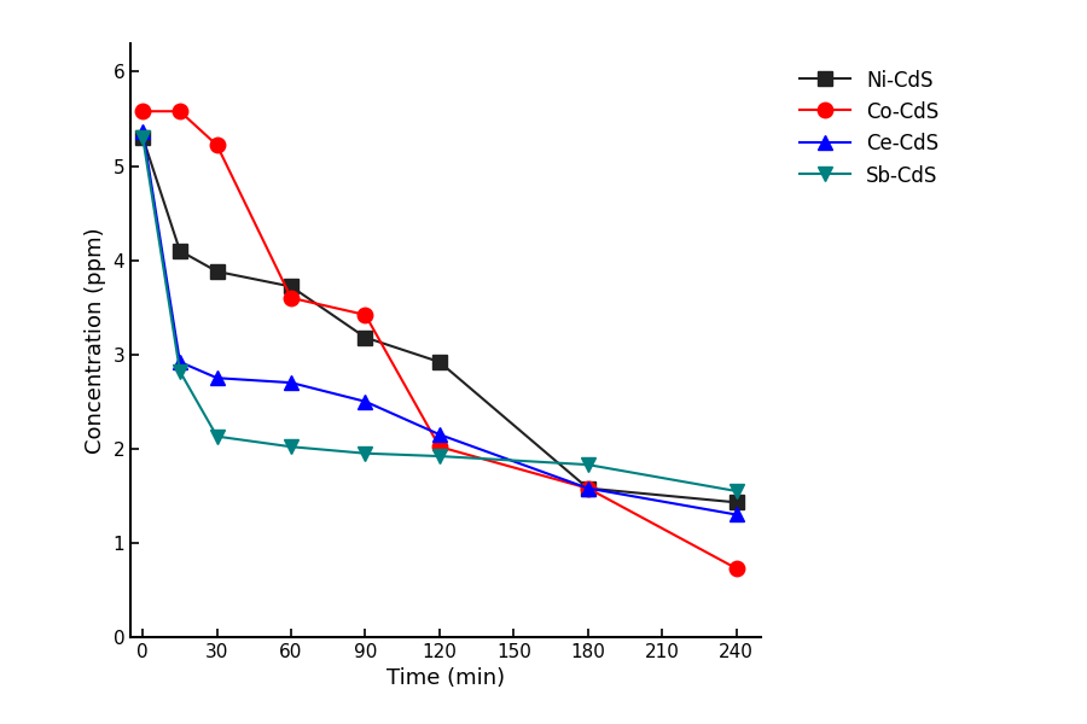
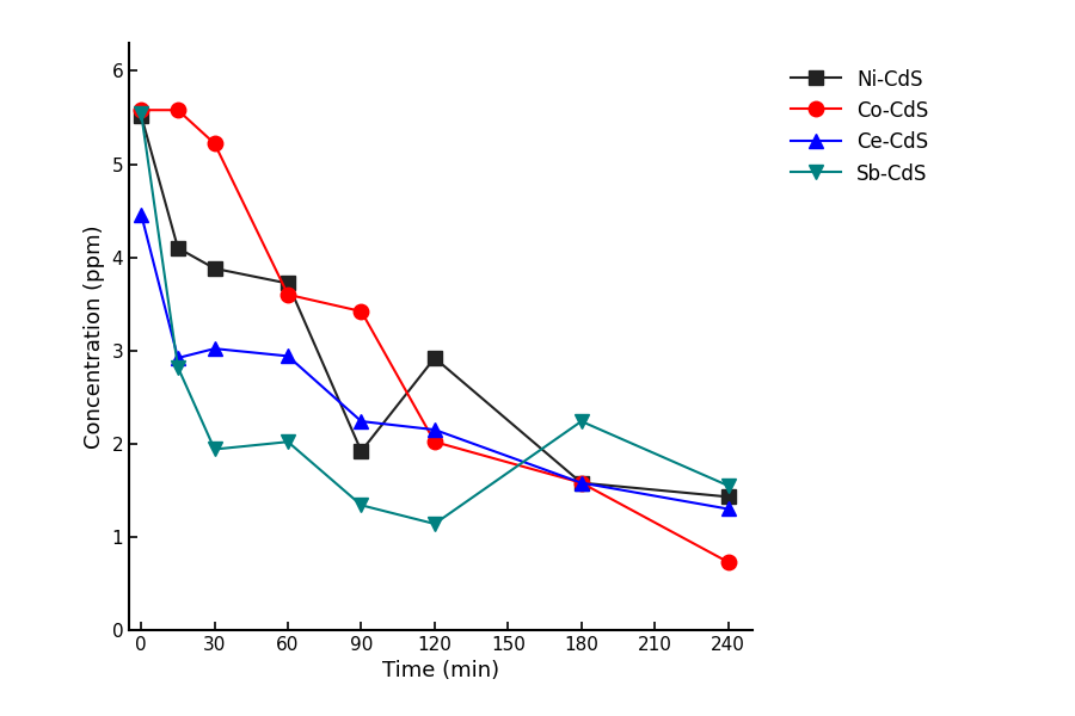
Ni-CdS/0: 5.30 -> 5.52
Ce-CdS/0: 5.37 -> 4.46
Sb-CdS/0: 5.30 -> 5.54
Ce-CdS/30: 2.75 -> 3.02
Sb-CdS/30: 2.13 -> 1.94
Ce-CdS/60: 2.70 -> 2.94
Ni-CdS/90: 3.18 -> 1.92
Ce-CdS/90: 2.50 -> 2.24
Sb-CdS/90: 1.95 -> 1.34
Sb-CdS/120: 1.92 -> 1.14
Sb-CdS/180: 1.83 -> 2.24
